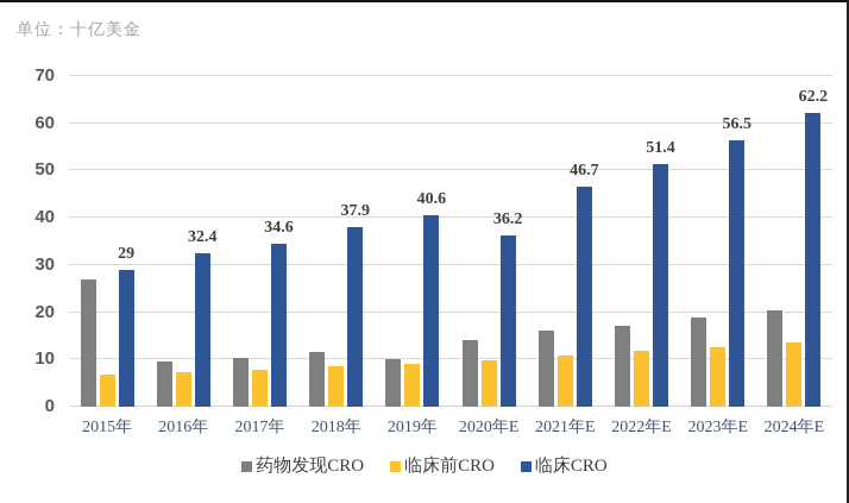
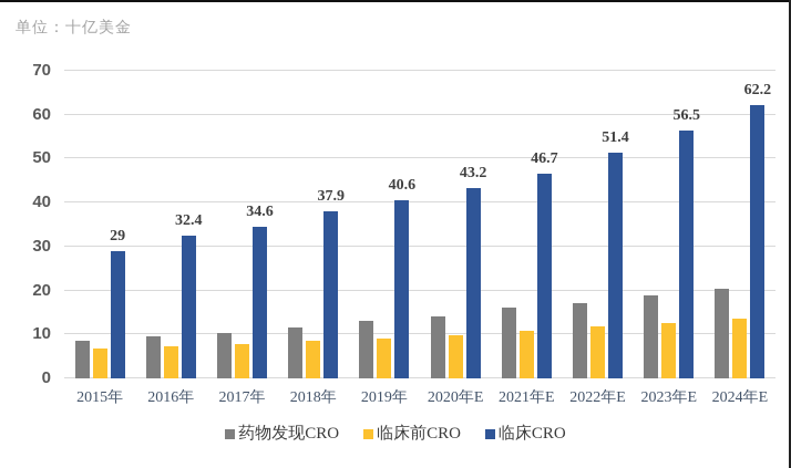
药物发现CRO/2015年: 27 -> 8
药物发现CRO/2019年: 10 -> 13
临床CRO/2020年E: 36.2 -> 43.2
